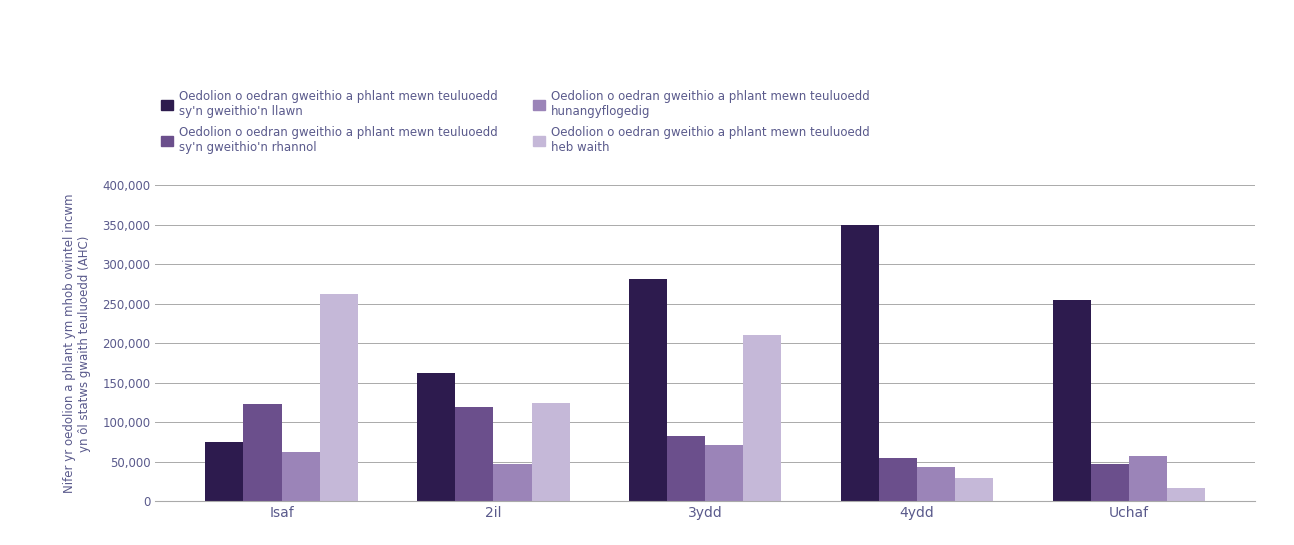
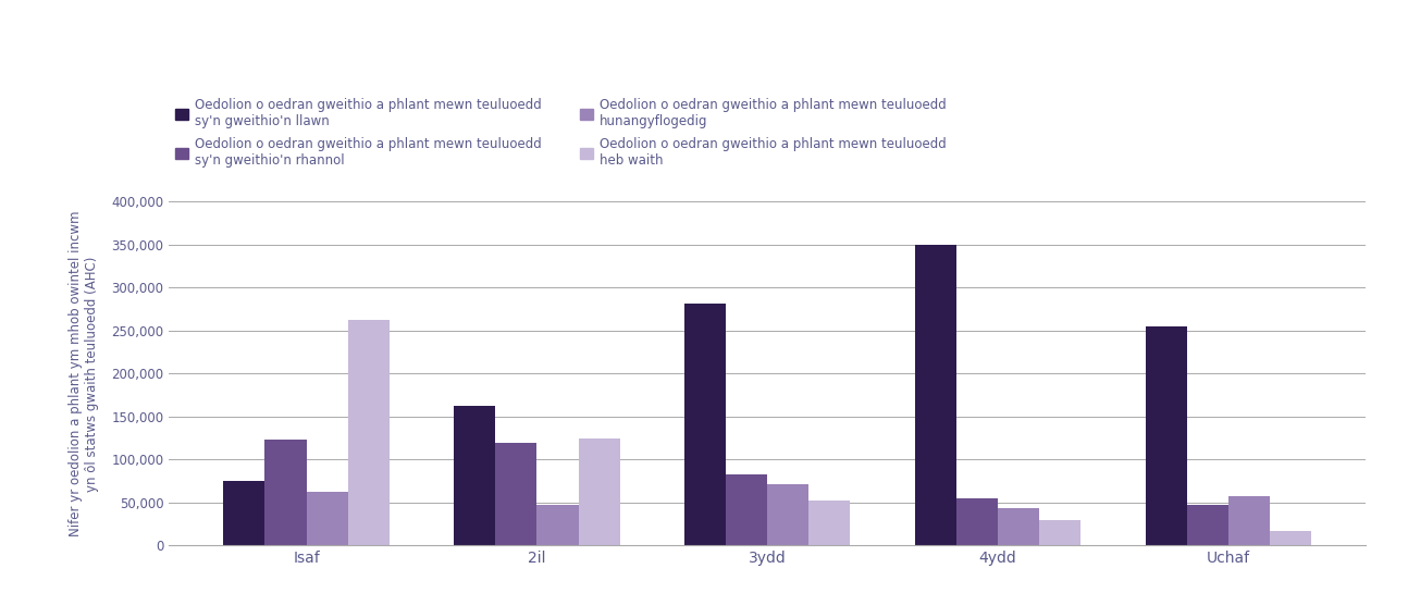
Oedolion o oedran gweithio a phlant mewn teuluoedd heb waith/3ydd: 210,000 -> 53,000
